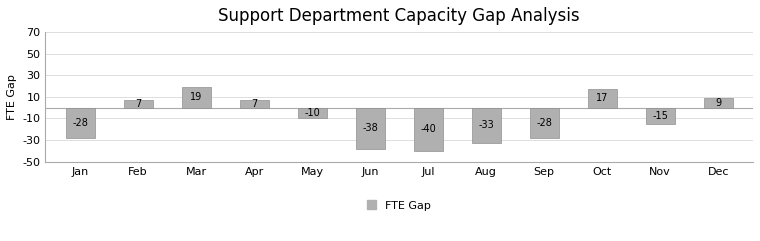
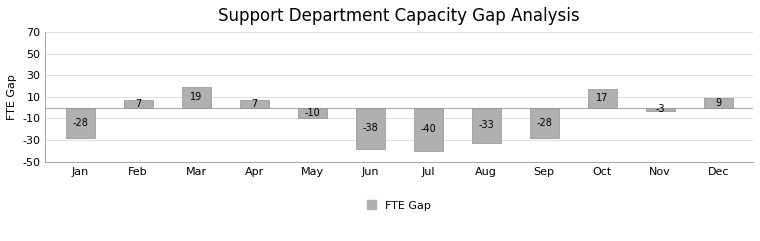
Nov: -15 -> -3
